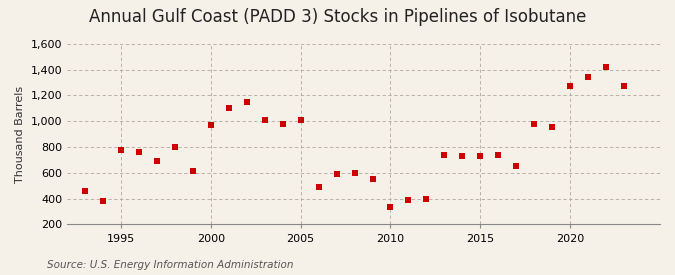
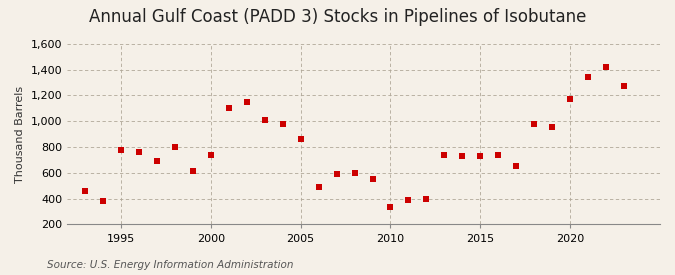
2000: 970 -> 740
2005: 1,010 -> 860
2020: 1,270 -> 1,170
